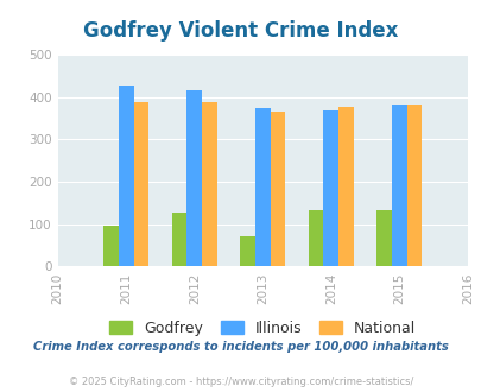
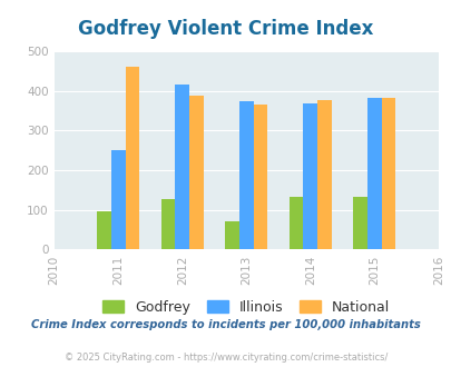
Illinois/2011: 428 -> 250
National/2011: 388 -> 460
